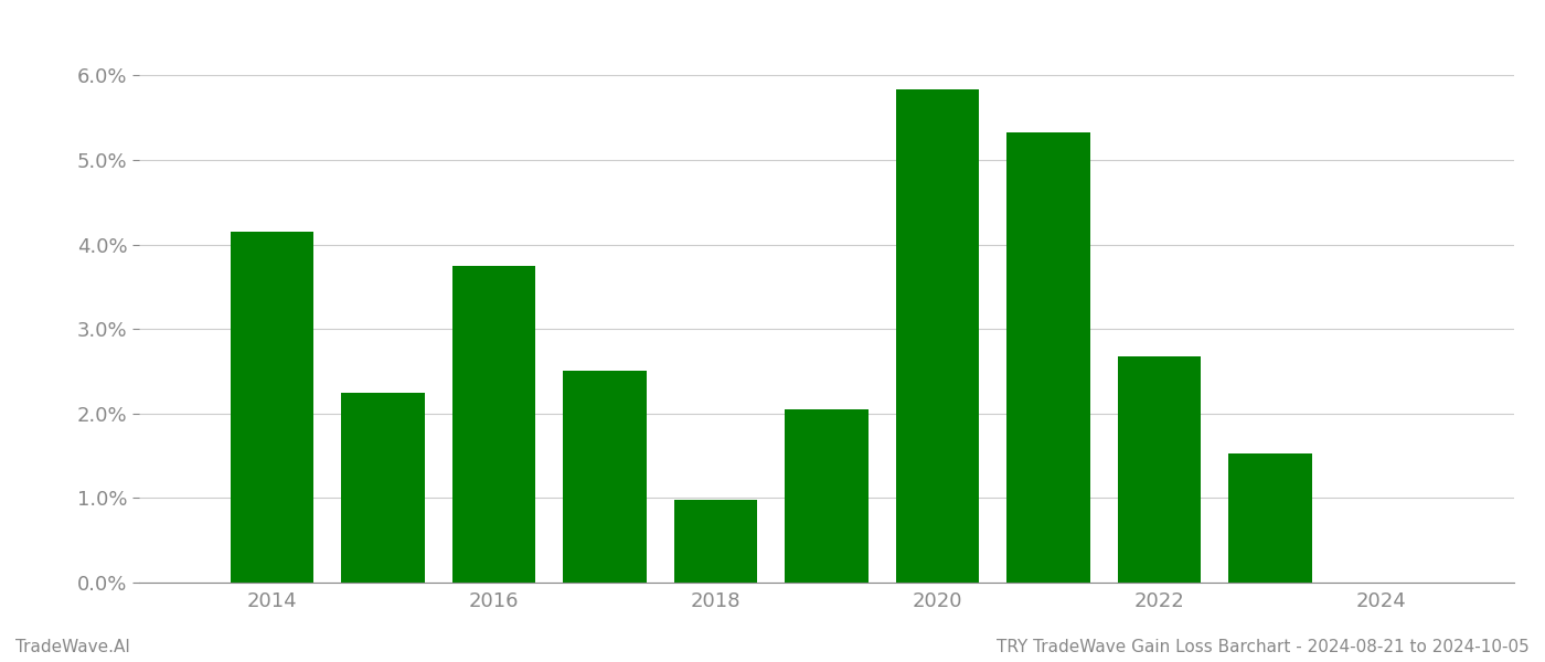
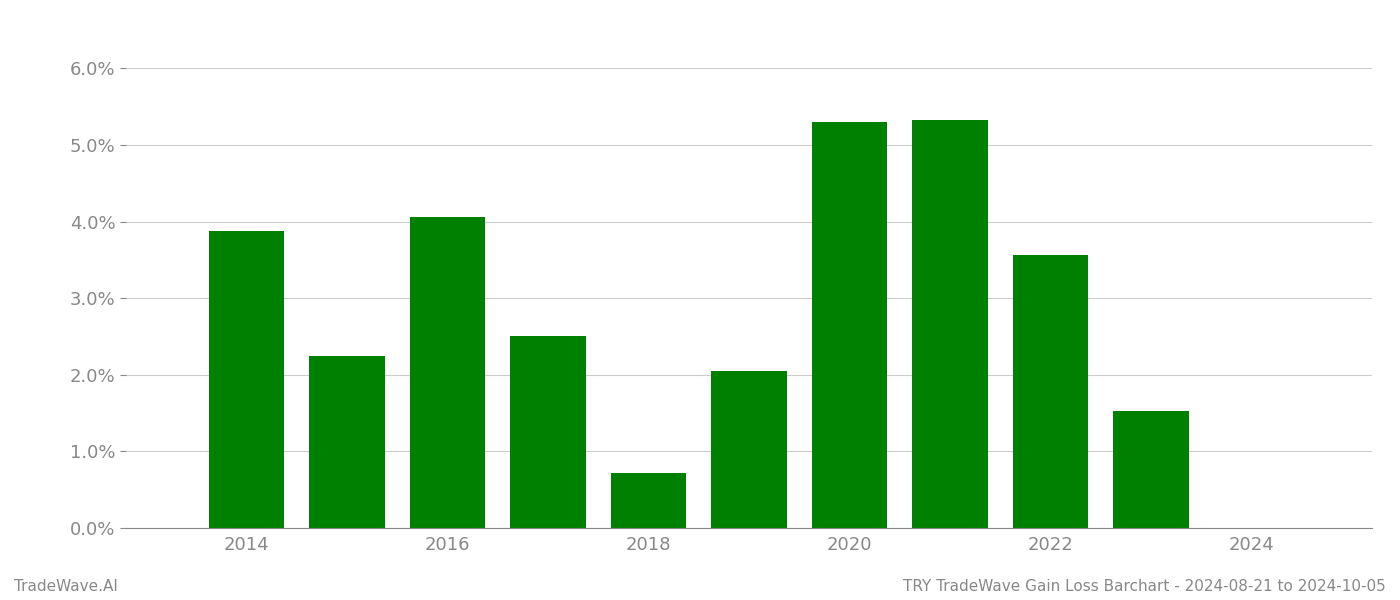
2014: 4.15% -> 3.88%
2016: 3.75% -> 4.06%
2018: 0.98% -> 0.72%
2020: 5.83% -> 5.30%
2022: 2.67% -> 3.56%
